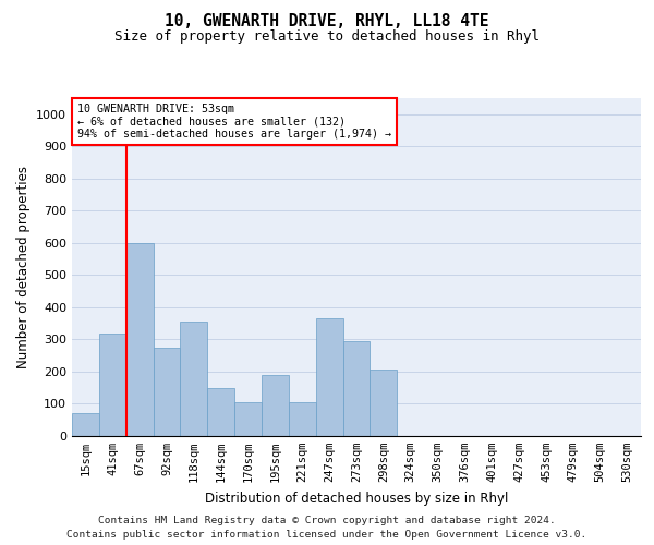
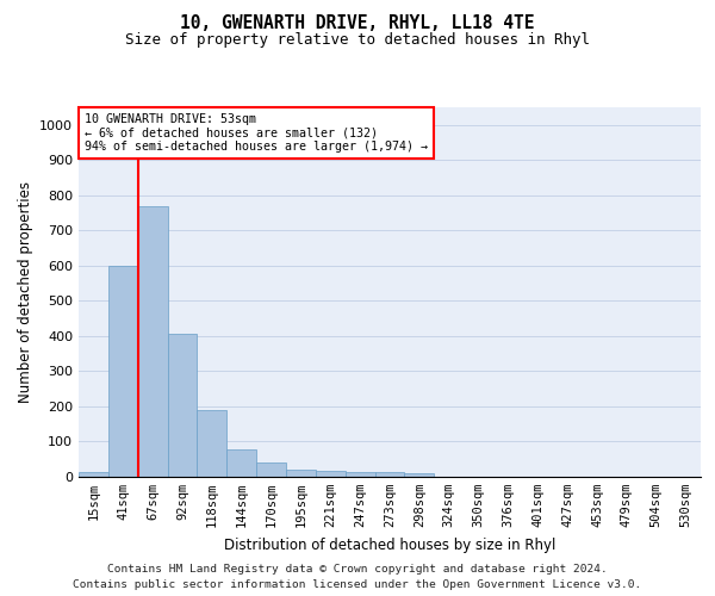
15sqm: 70 -> 15
41sqm: 320 -> 600
67sqm: 600 -> 770
92sqm: 275 -> 405
118sqm: 355 -> 190
144sqm: 150 -> 78
170sqm: 105 -> 40
195sqm: 190 -> 20
221sqm: 105 -> 17
247sqm: 365 -> 12
273sqm: 295 -> 15
298sqm: 205 -> 9
